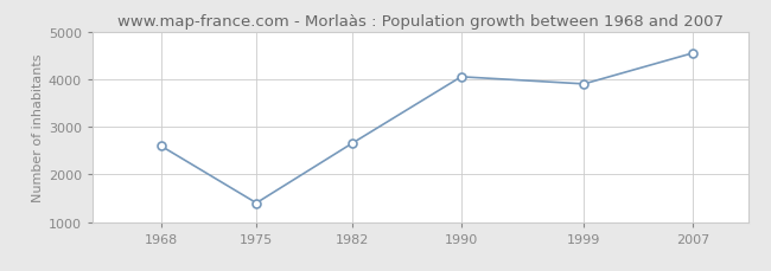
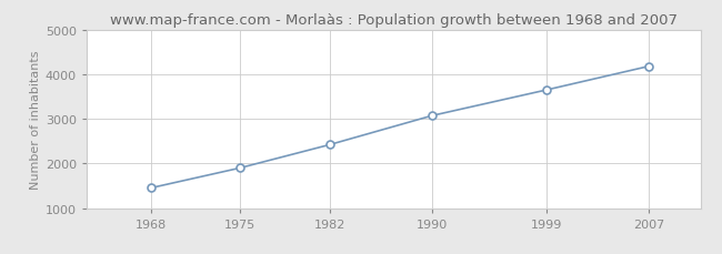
1968: 2600 -> 1450
1975: 1400 -> 1900
1982: 2650 -> 2420
1990: 4050 -> 3070
1999: 3900 -> 3650
2007: 4550 -> 4180
